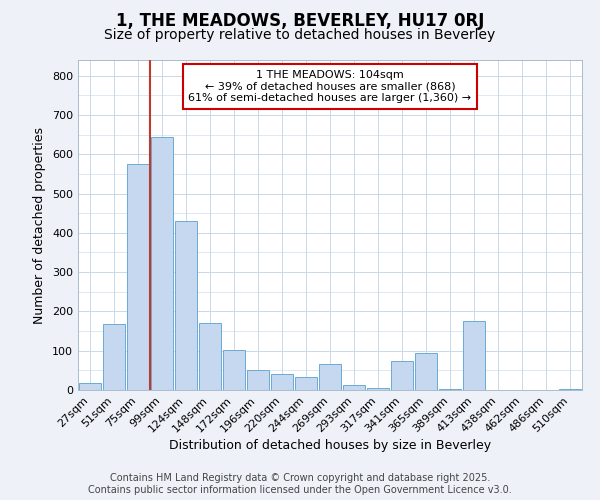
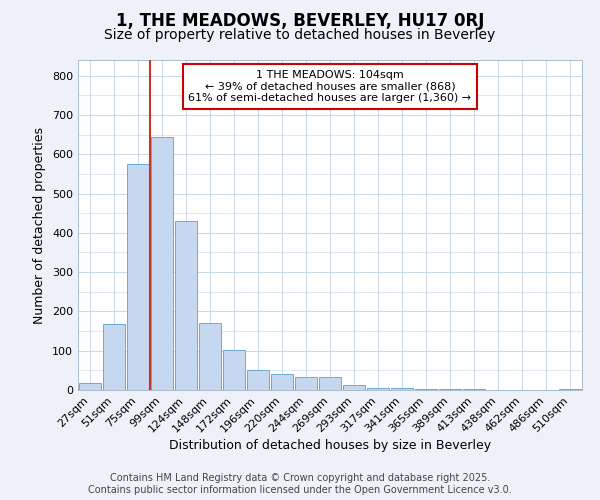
269sqm: 65 -> 32
341sqm: 75 -> 4
365sqm: 95 -> 3
413sqm: 175 -> 2
